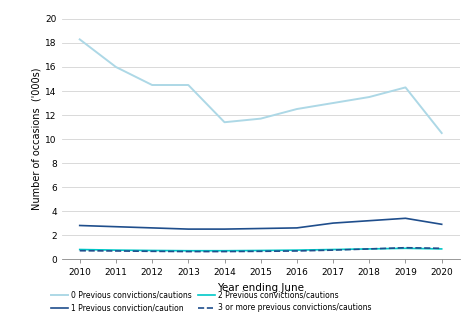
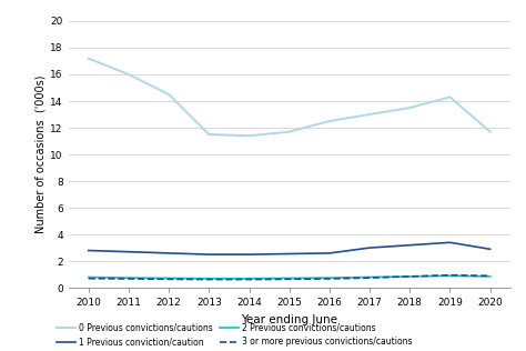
0 Previous convictions/cautions/2010: 18.3 -> 17.2
0 Previous convictions/cautions/2013: 14.5 -> 11.5
0 Previous convictions/cautions/2020: 10.5 -> 11.7
